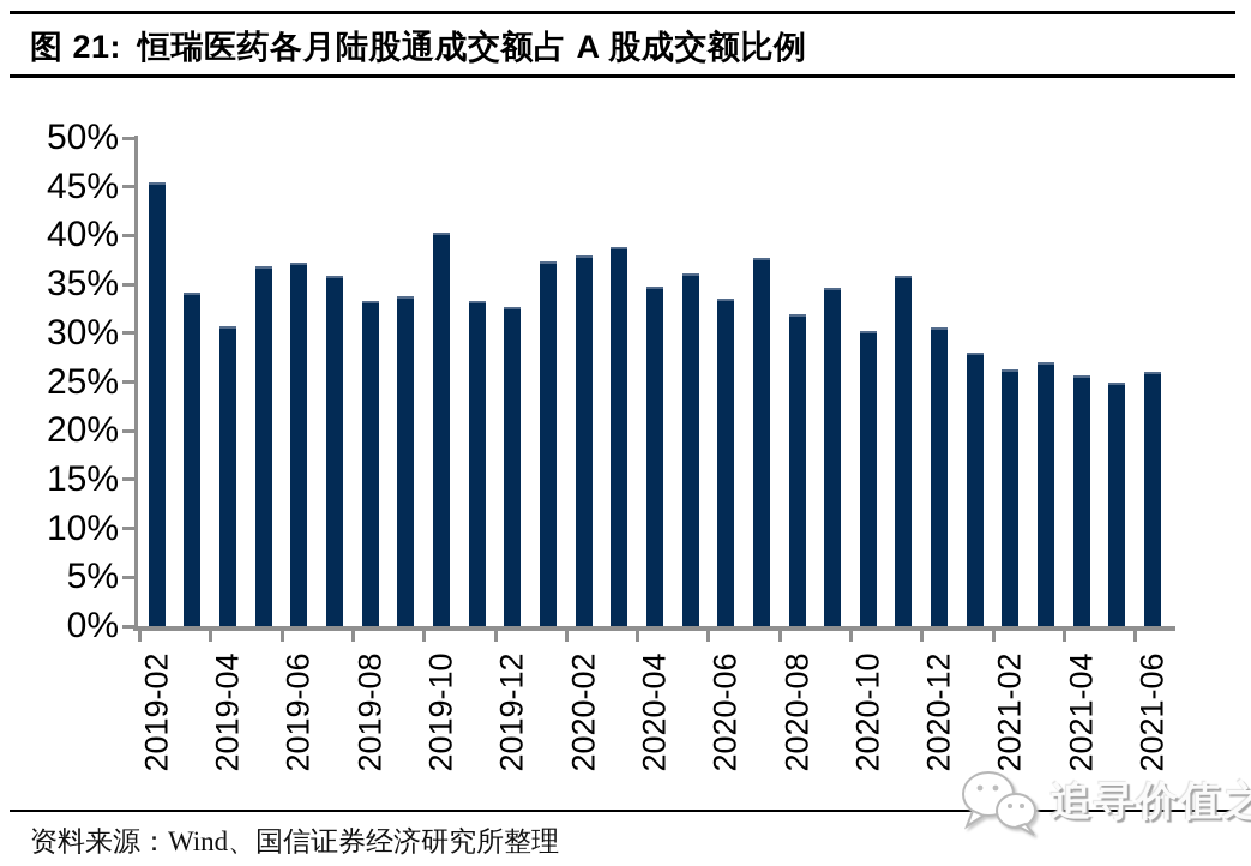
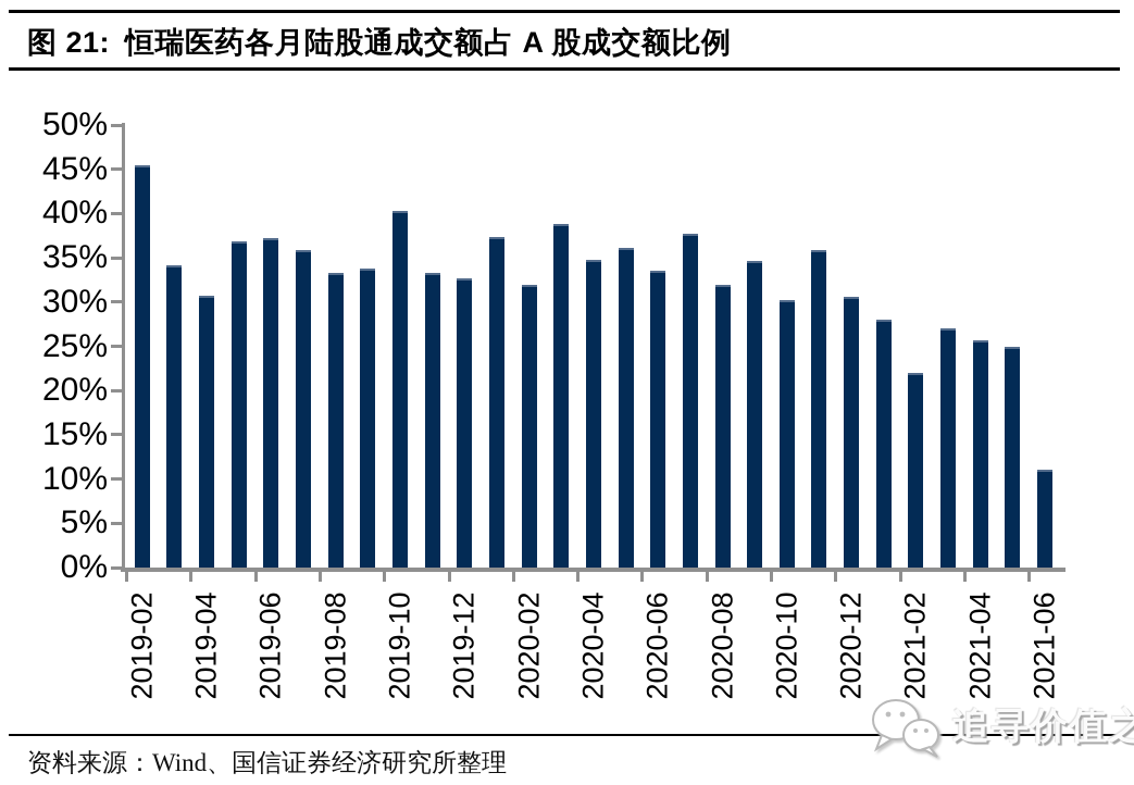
2020-02: 38% -> 32%
2021-02: 26% -> 22%
2021-06: 26% -> 11%
